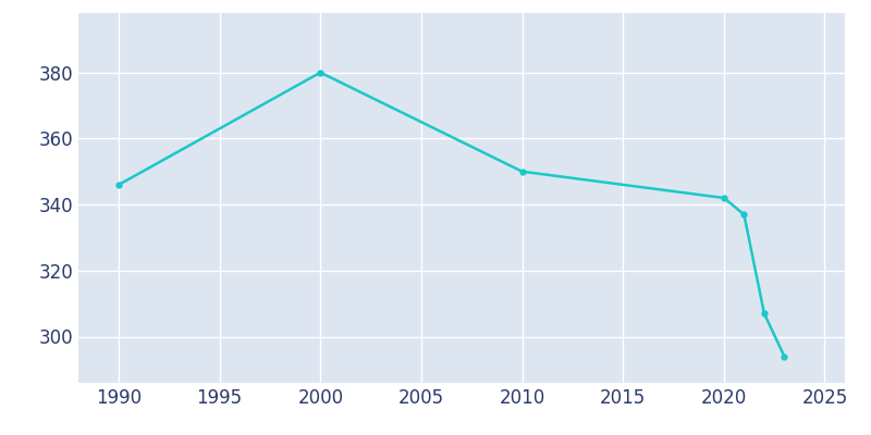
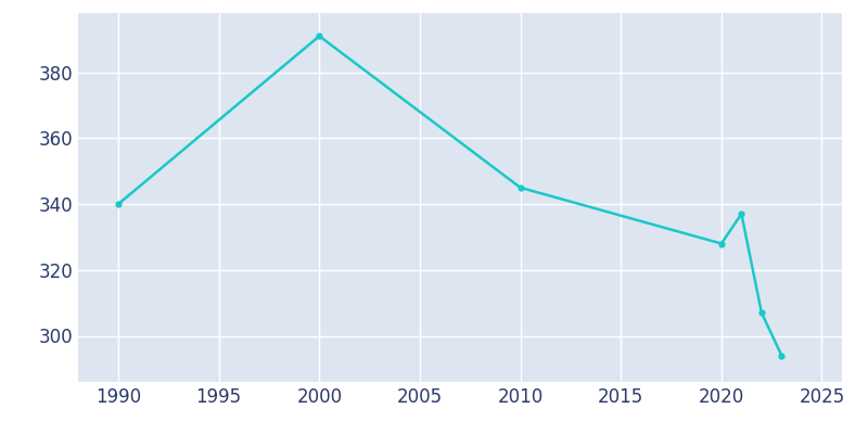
1990: 346 -> 340
2000: 380 -> 391
2010: 350 -> 345
2020: 342 -> 328
